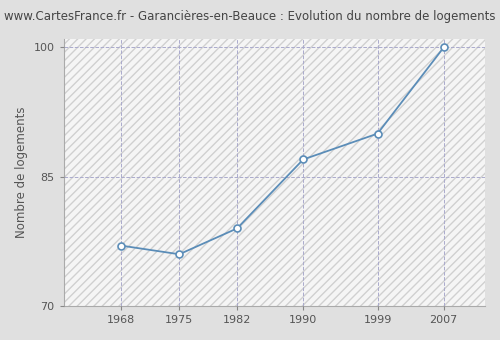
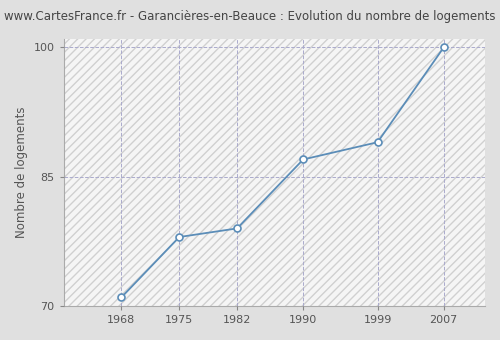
1968: 77 -> 71
1975: 76 -> 78
1999: 90 -> 89
